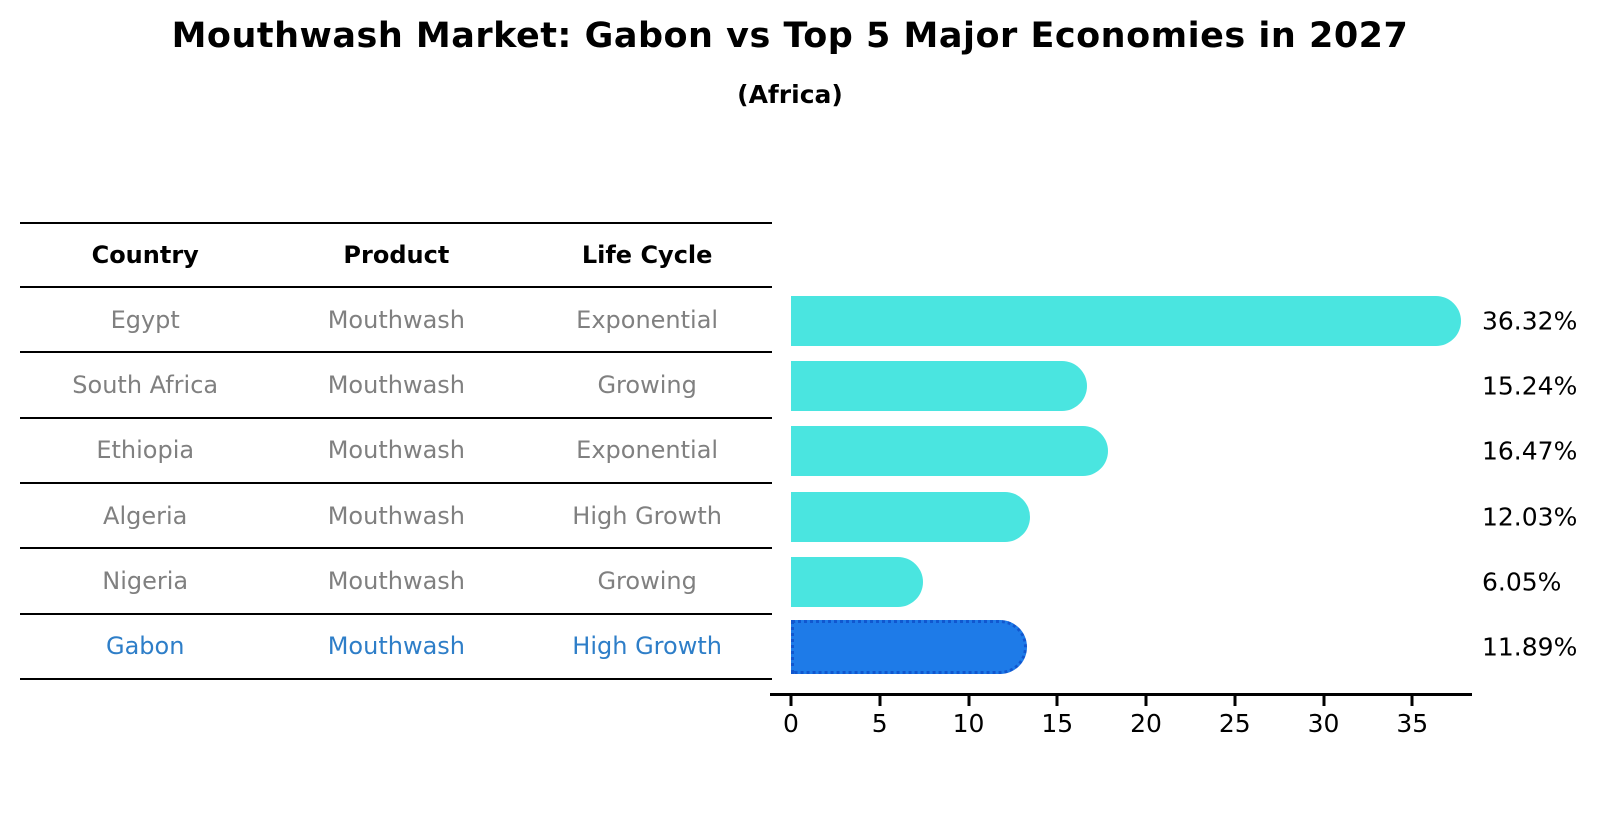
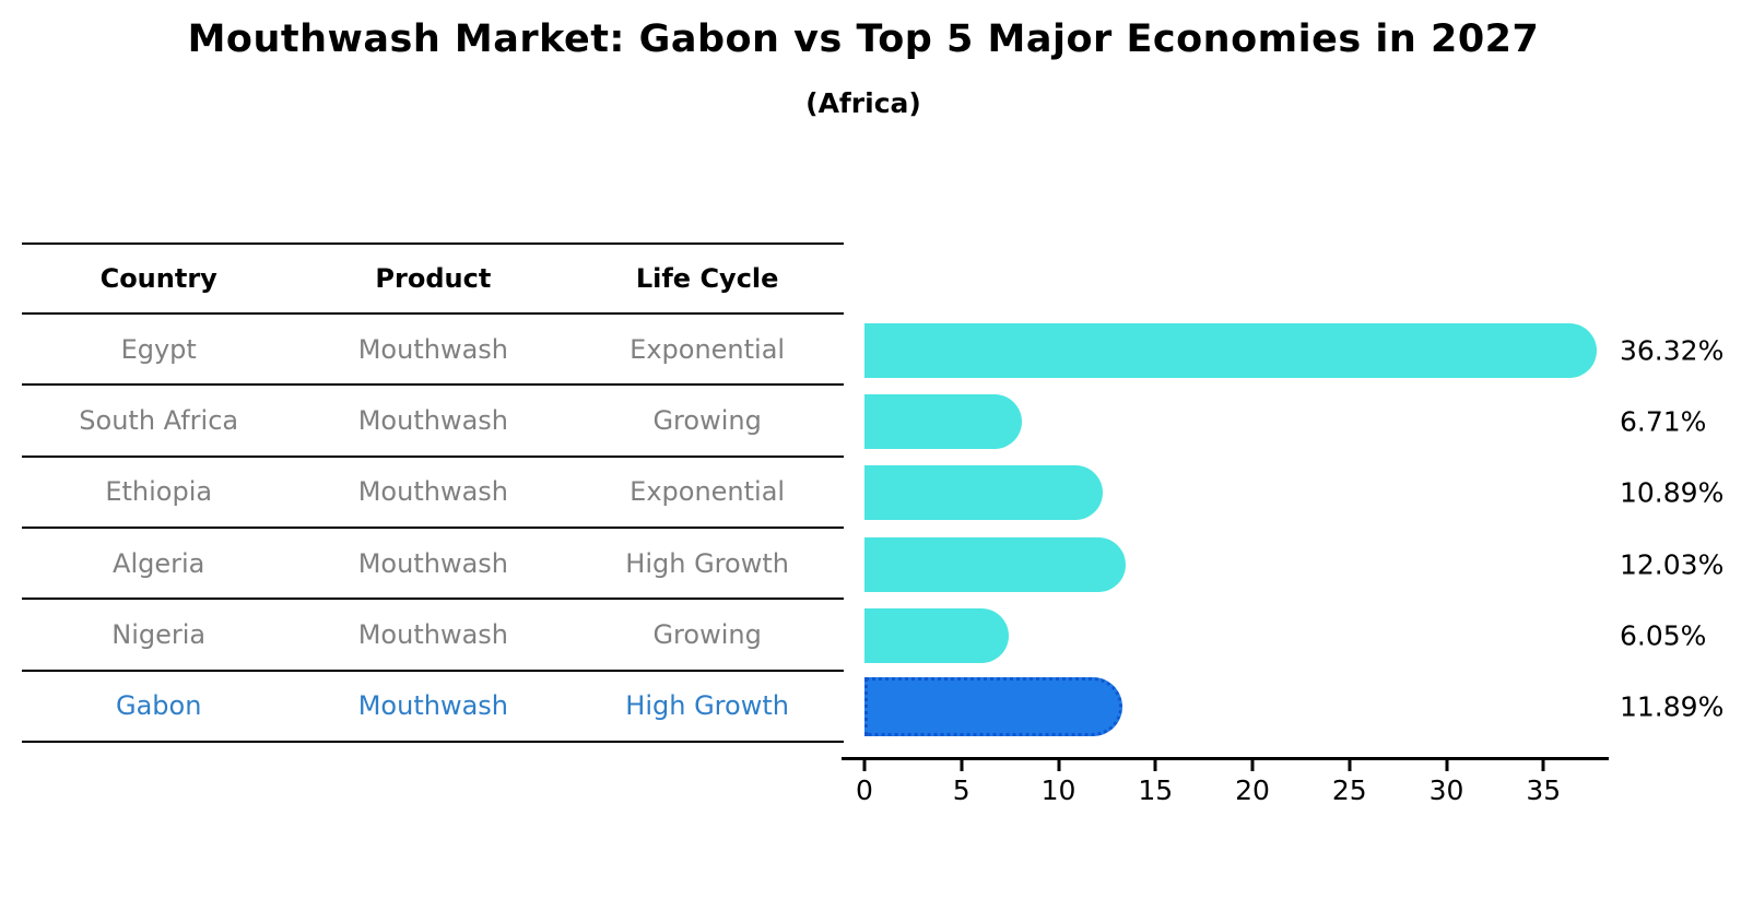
South Africa: 15.24% -> 6.71%
Ethiopia: 16.47% -> 10.89%
